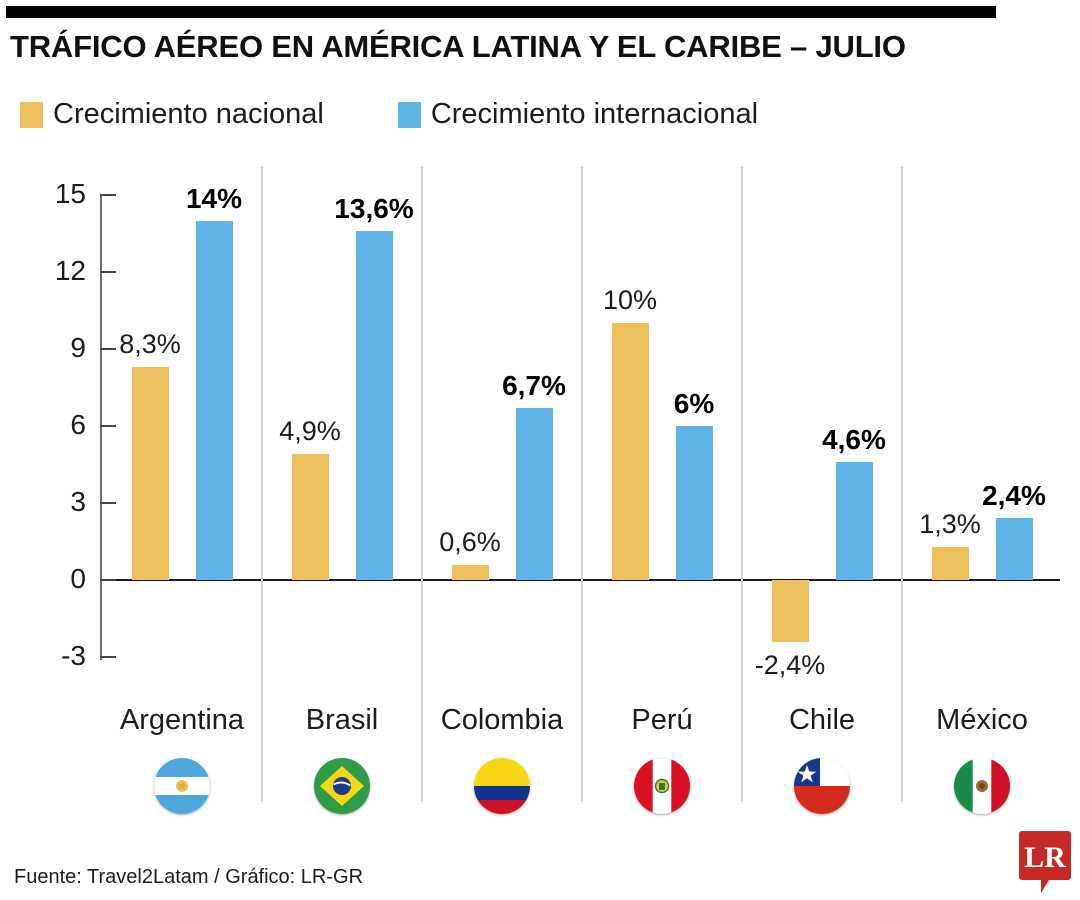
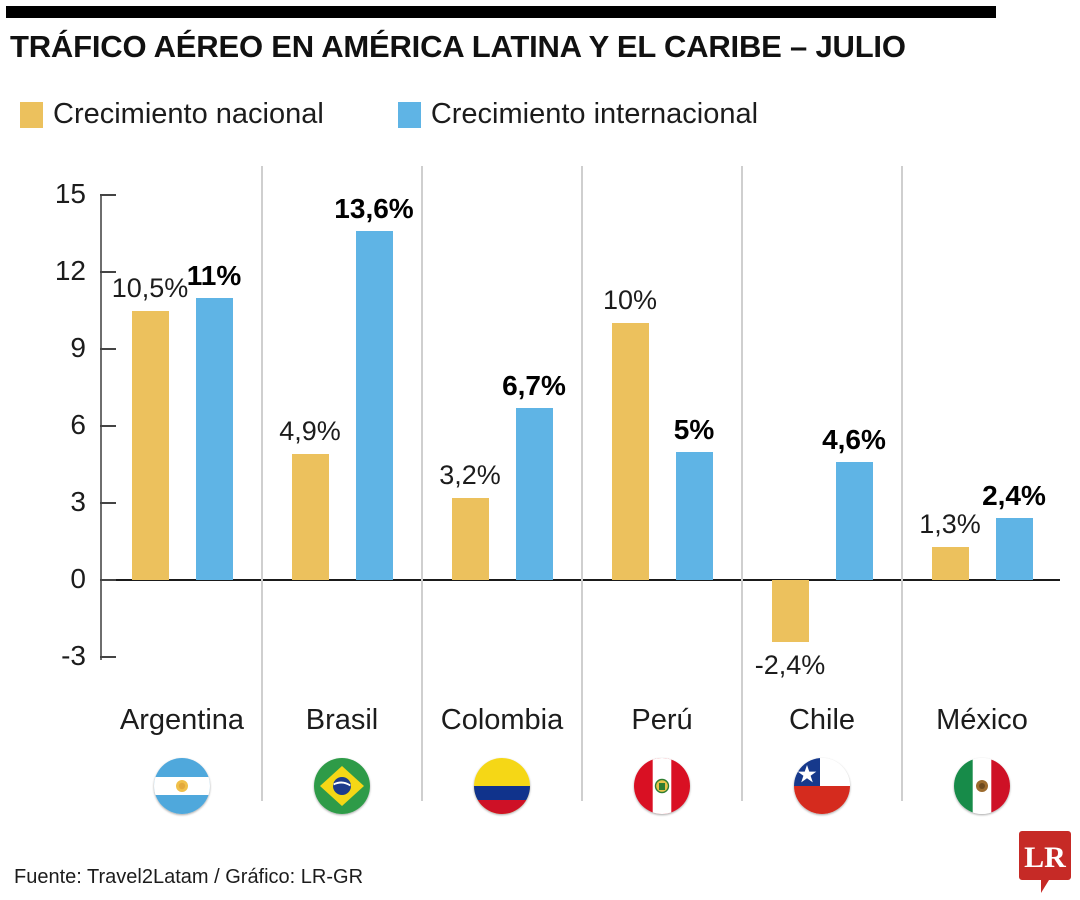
Crecimiento nacional/Argentina: 8,3% -> 10,5%
Crecimiento internacional/Argentina: 14% -> 11%
Crecimiento nacional/Colombia: 0,6% -> 3,2%
Crecimiento internacional/Perú: 6% -> 5%
